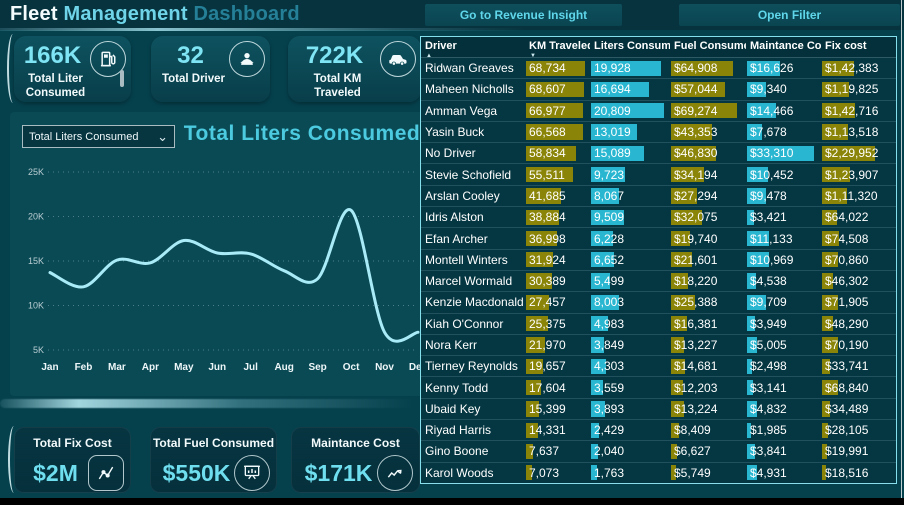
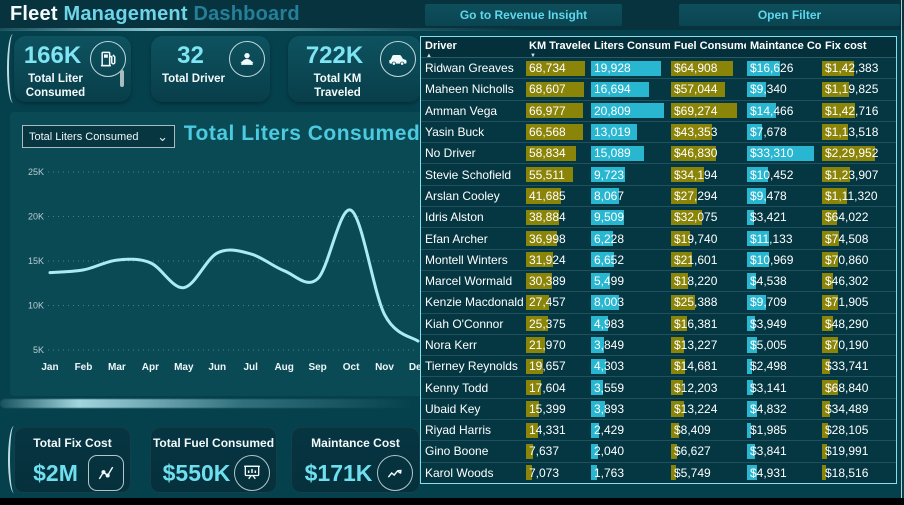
Feb: 12K -> 14K
May: 17K -> 12K
Nov: 7K -> 9K
Dec: 7K -> 6K
